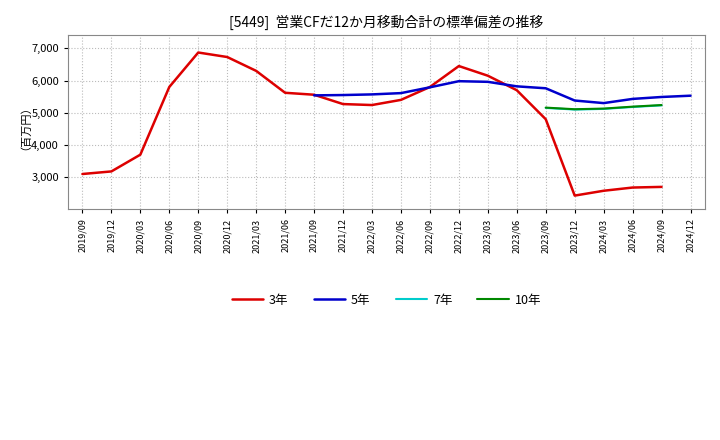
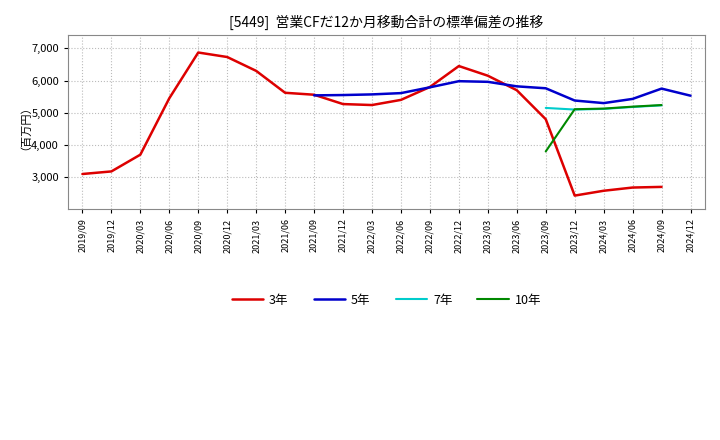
3年/2020/06: 5,800 -> 5,450
10年/2023/09: 5,160 -> 3,800
5年/2024/09: 5,490 -> 5,750
